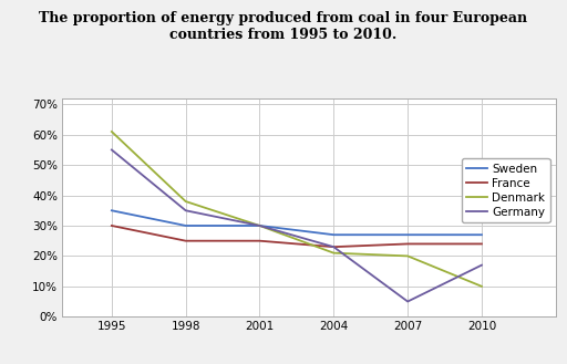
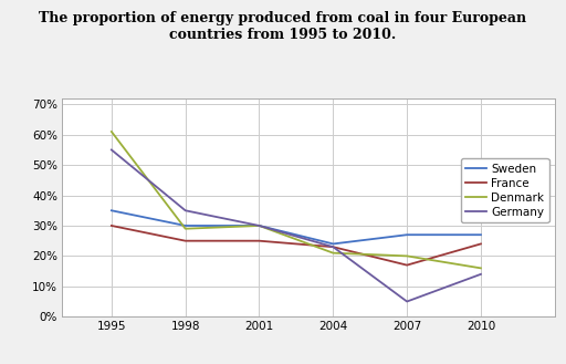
Denmark/1998: 38% -> 29%
Sweden/2004: 27% -> 24%
France/2007: 24% -> 17%
Denmark/2010: 10% -> 16%
Germany/2010: 17% -> 14%
